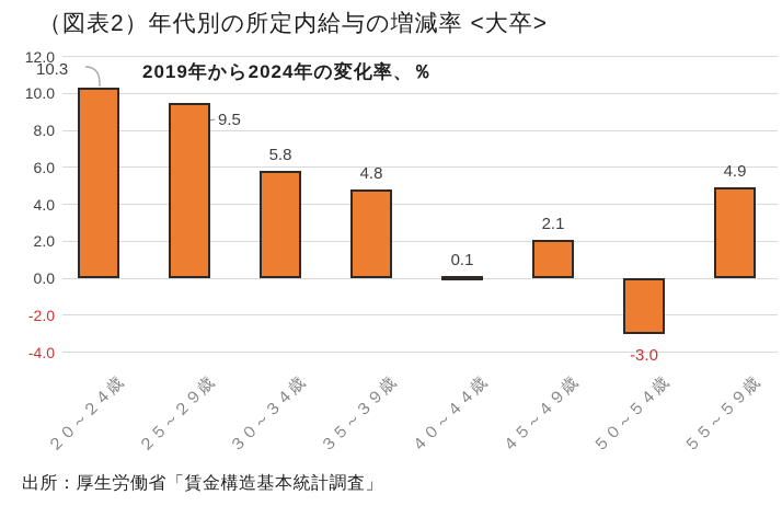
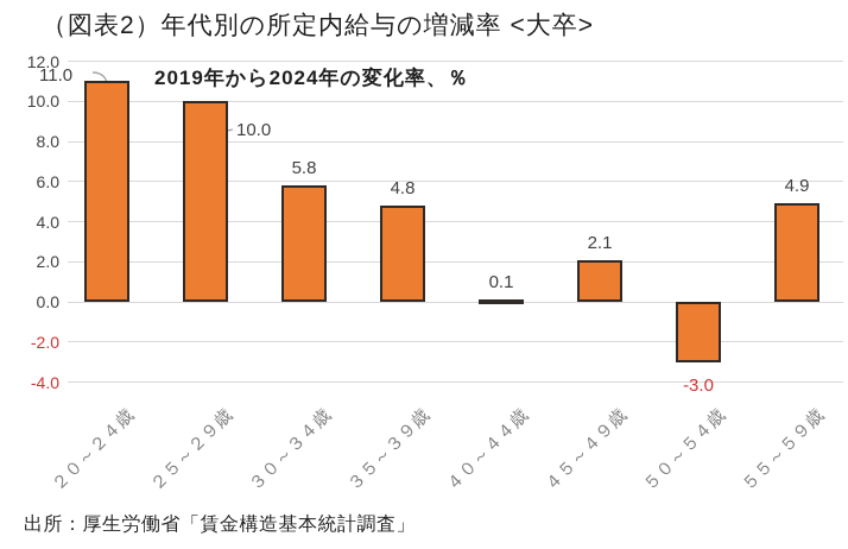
２０～２４歳: 10.3 -> 11.0
２５～２９歳: 9.5 -> 10.0
